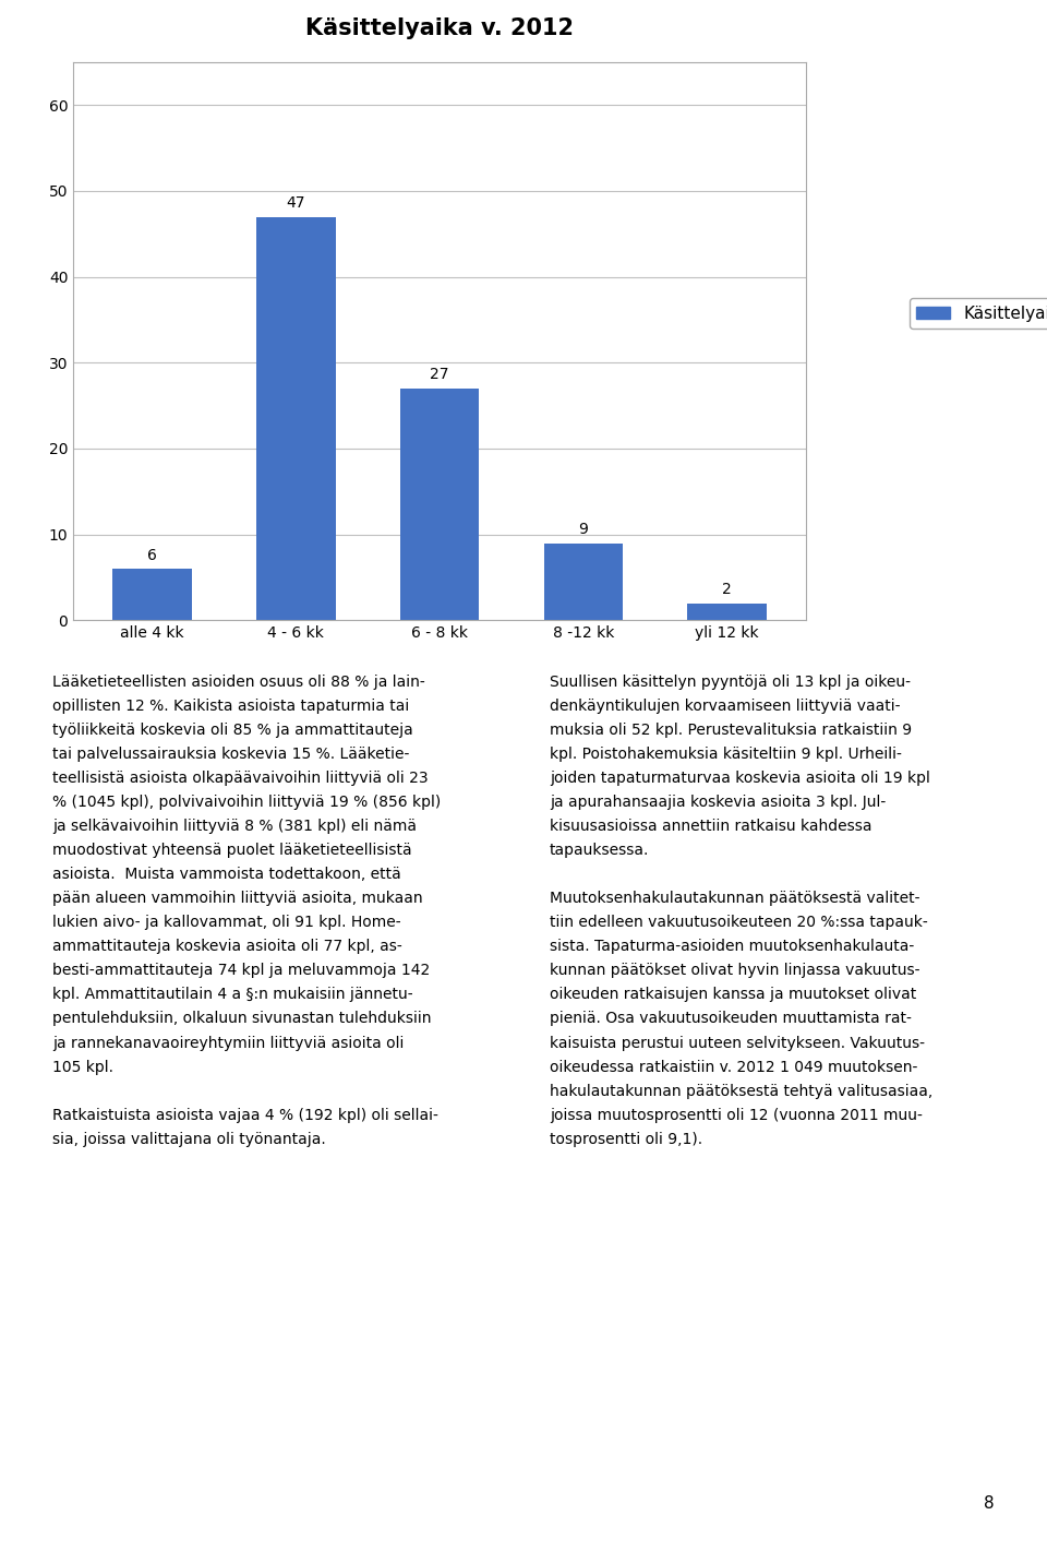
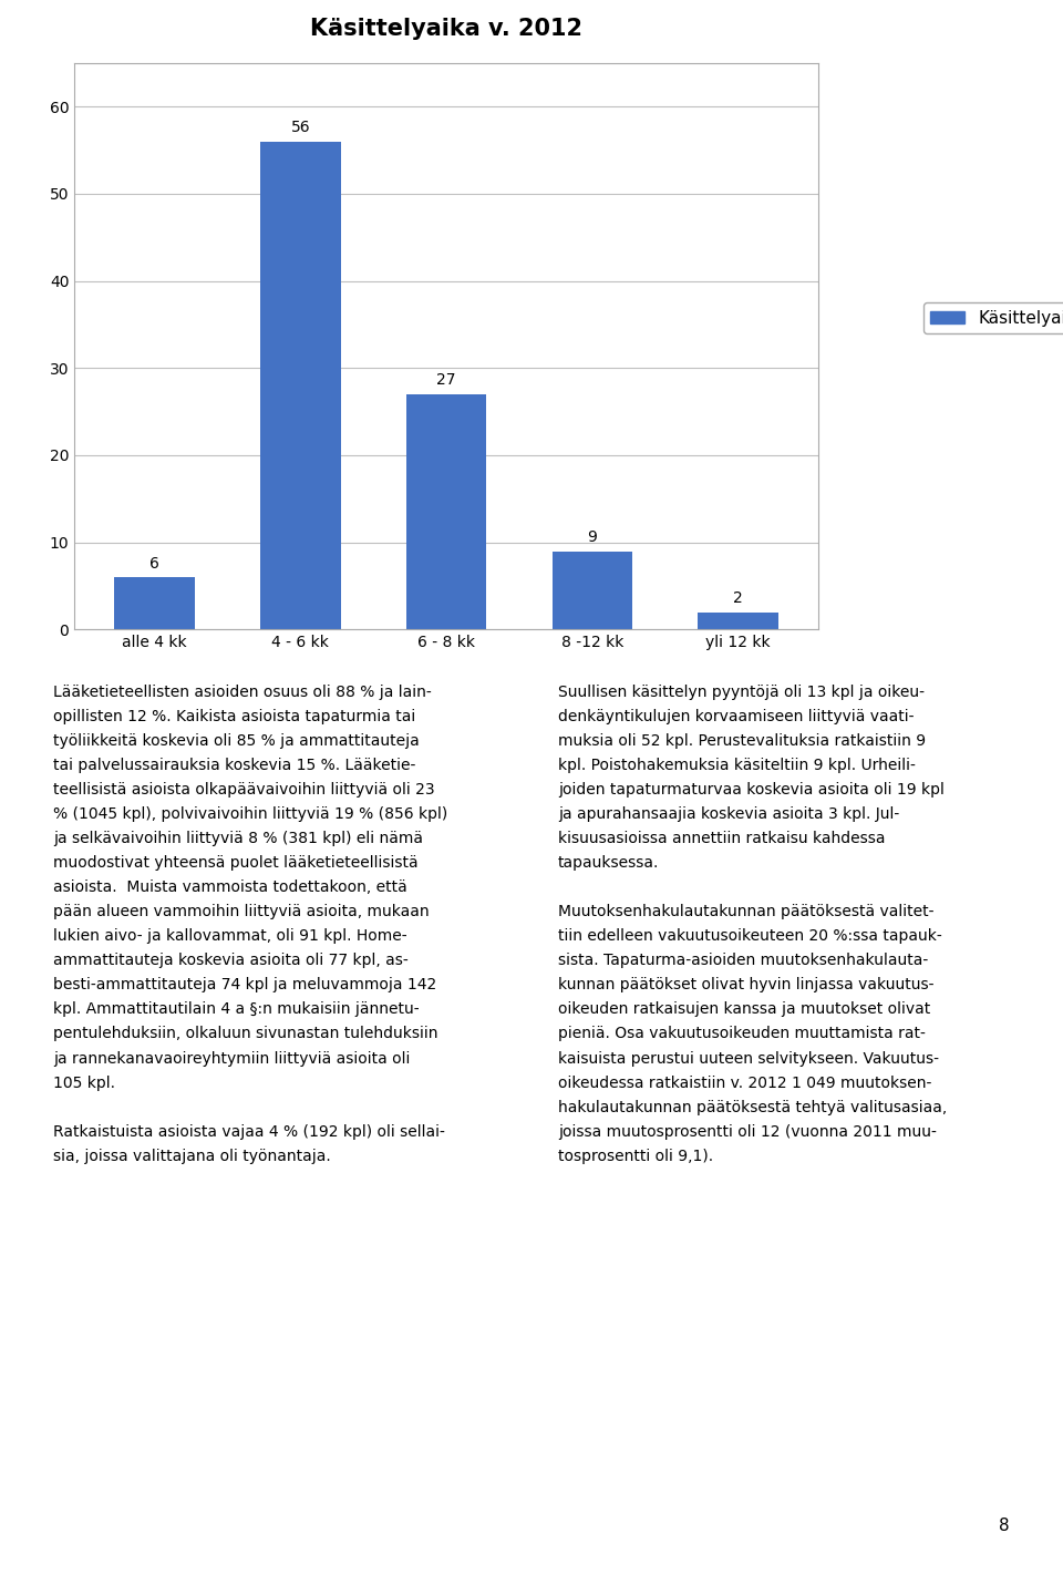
4 - 6 kk: 47 -> 56
